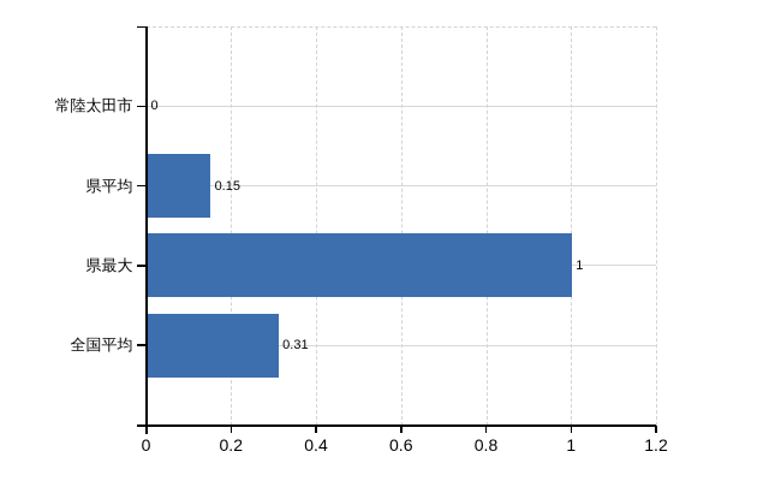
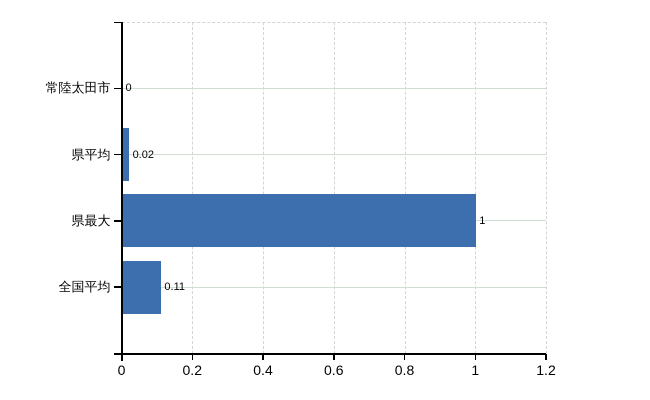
県平均: 0.15 -> 0.02
全国平均: 0.31 -> 0.11
